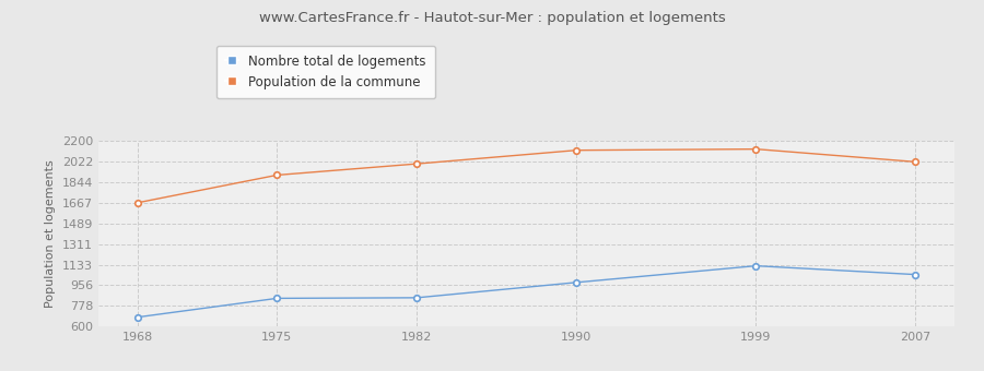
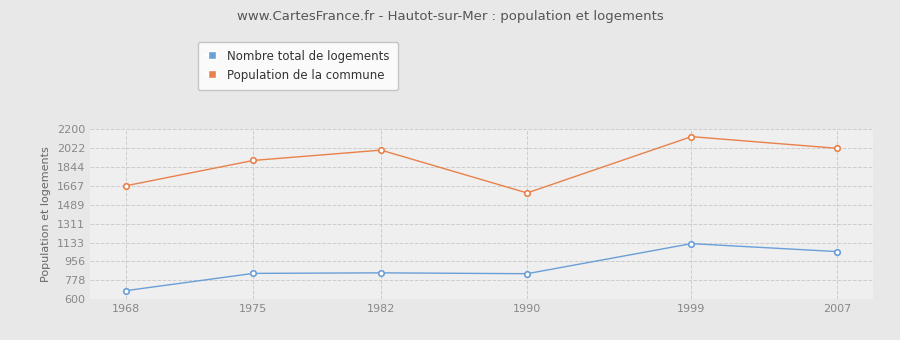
Nombre total de logements/1990: 980 -> 840
Population de la commune/1990: 2120 -> 1600
